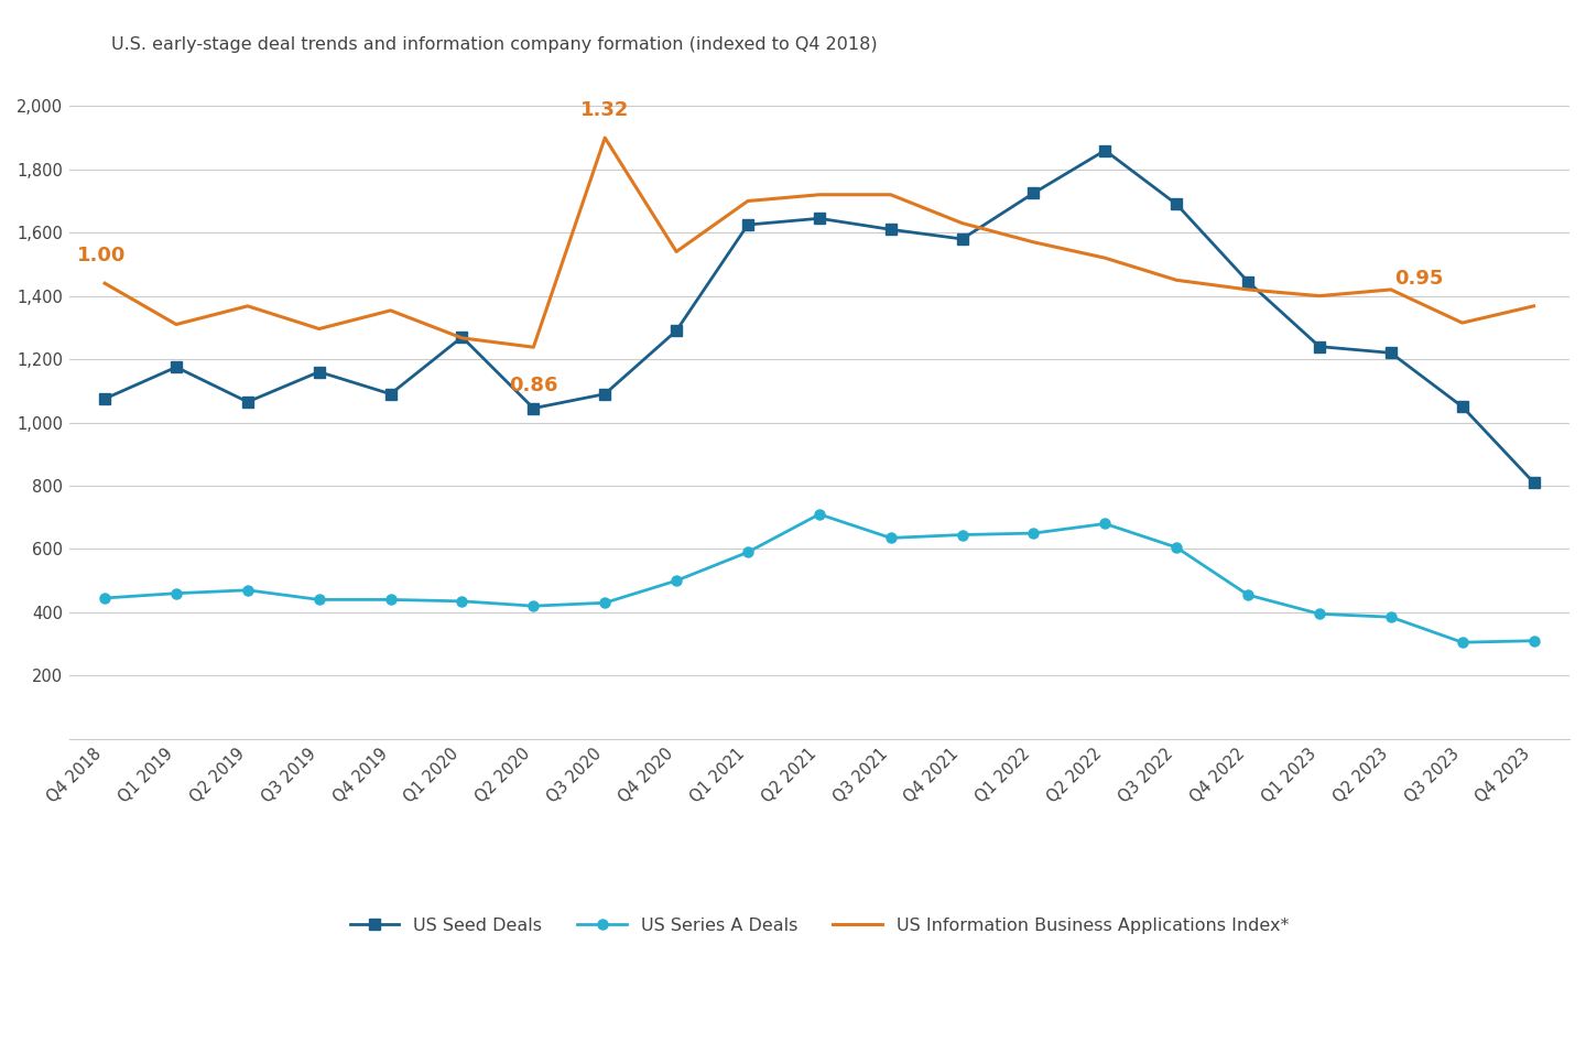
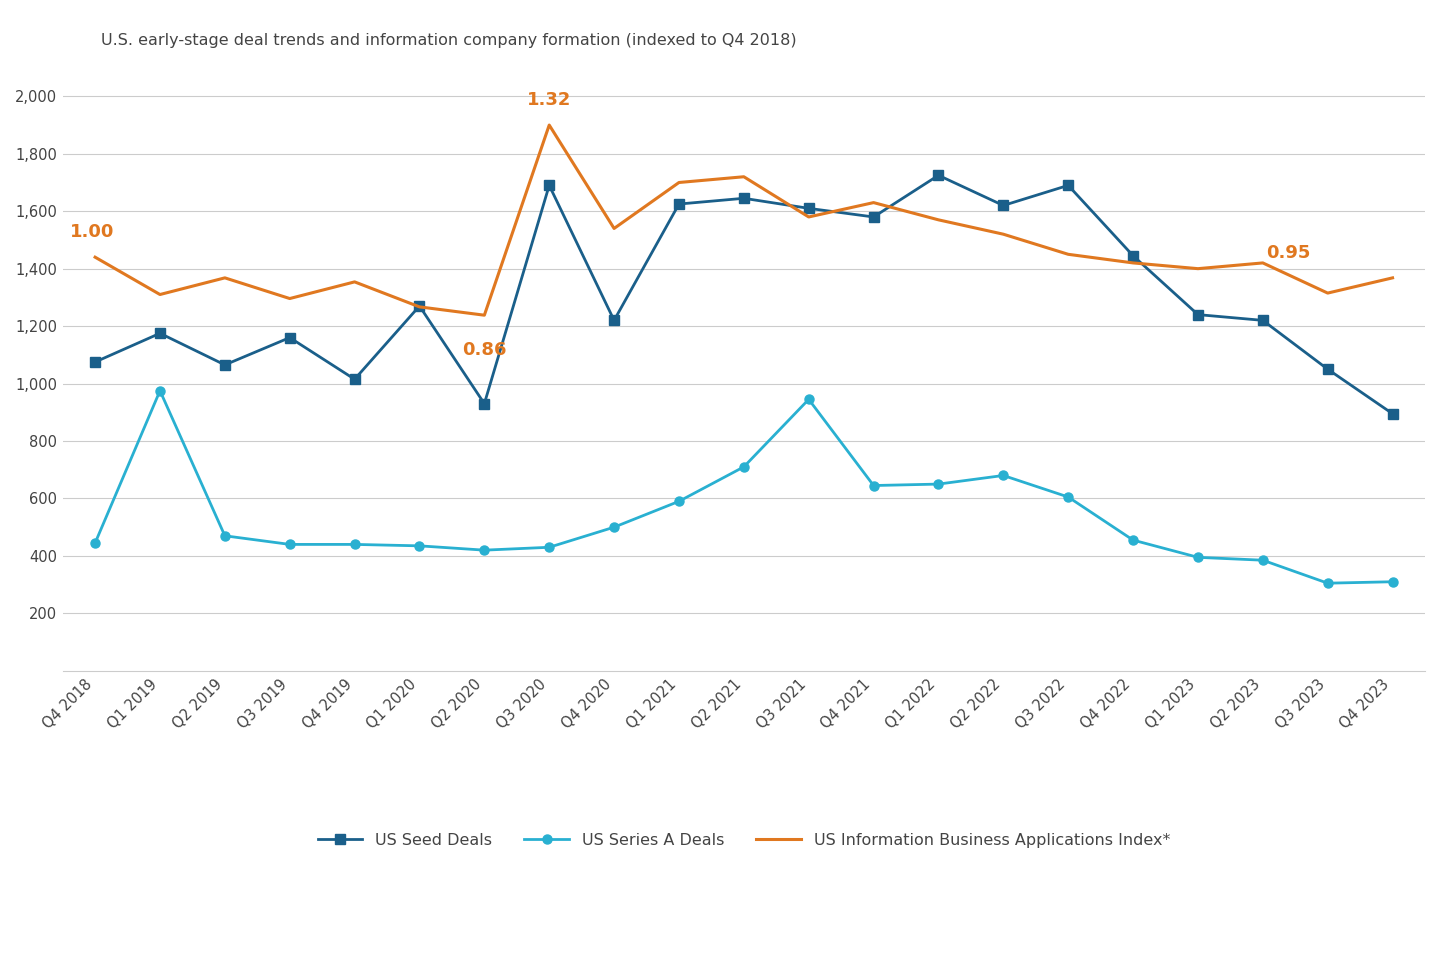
US Series A Deals/Q1 2019: 460 -> 975
US Seed Deals/Q4 2019: 1,090 -> 1,015
US Seed Deals/Q2 2020: 1,045 -> 930
US Seed Deals/Q3 2020: 1,090 -> 1,690
US Seed Deals/Q4 2020: 1,290 -> 1,220
US Series A Deals/Q3 2021: 635 -> 945
US Information Business Applications Index*/Q3 2021: 1,720 -> 1,580
US Seed Deals/Q2 2022: 1,860 -> 1,620
US Seed Deals/Q4 2023: 810 -> 895
